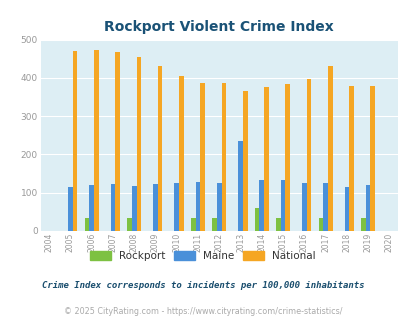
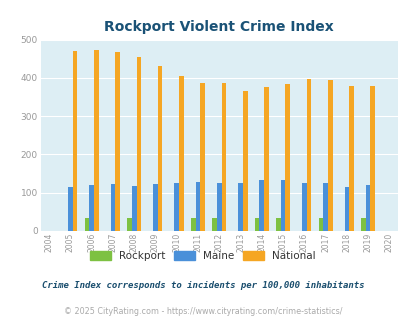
Maine/2013: 235 -> 126
Rockport/2014: 60 -> 35
National/2017: 430 -> 394
